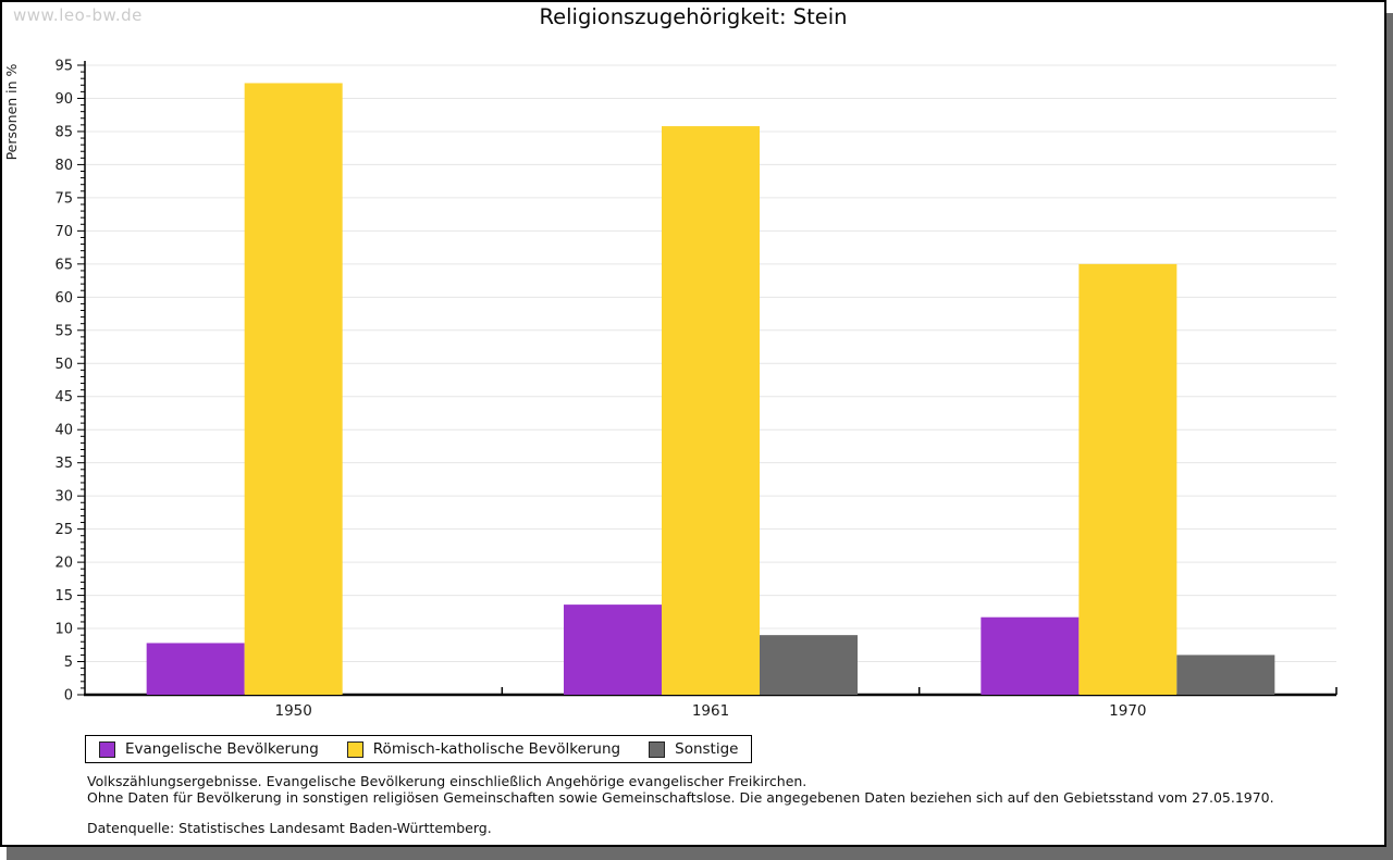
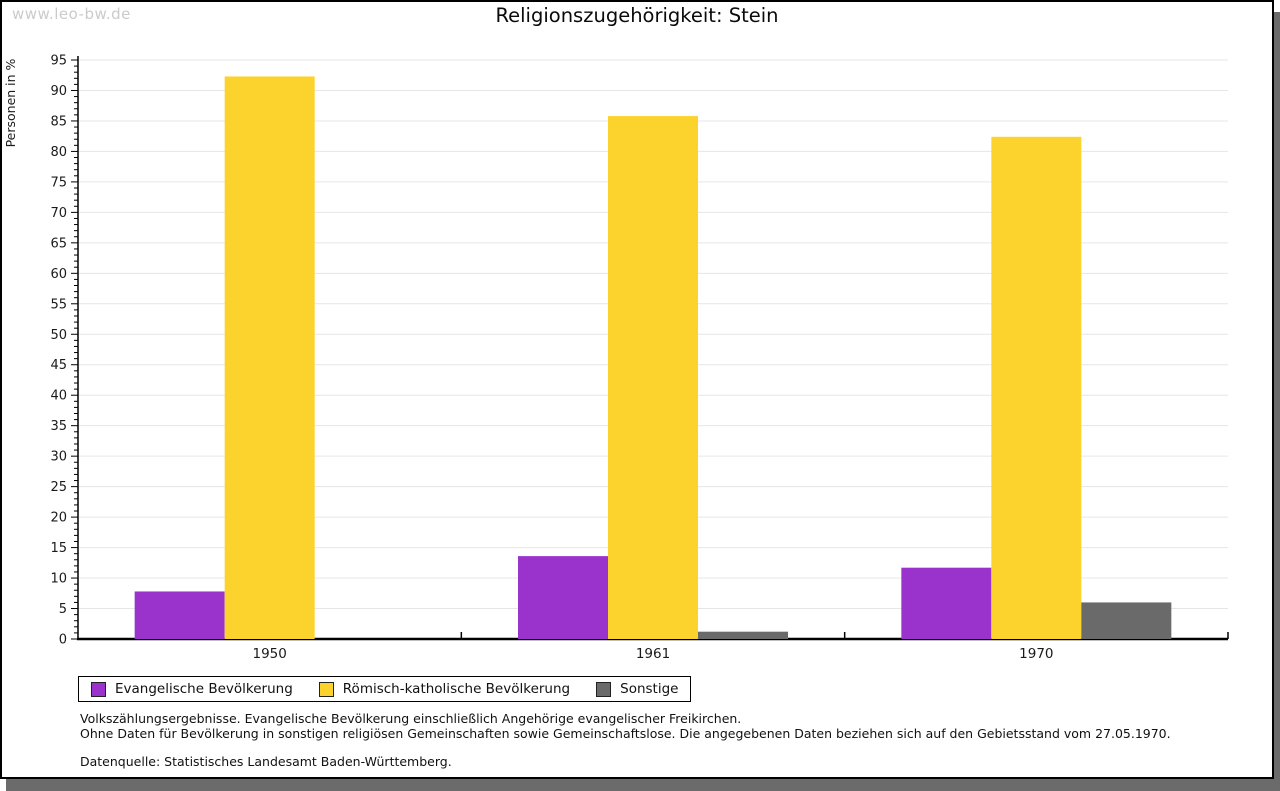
Sonstige/1961: 9 -> 1
Römisch-katholische Bevölkerung/1970: 65 -> 82
